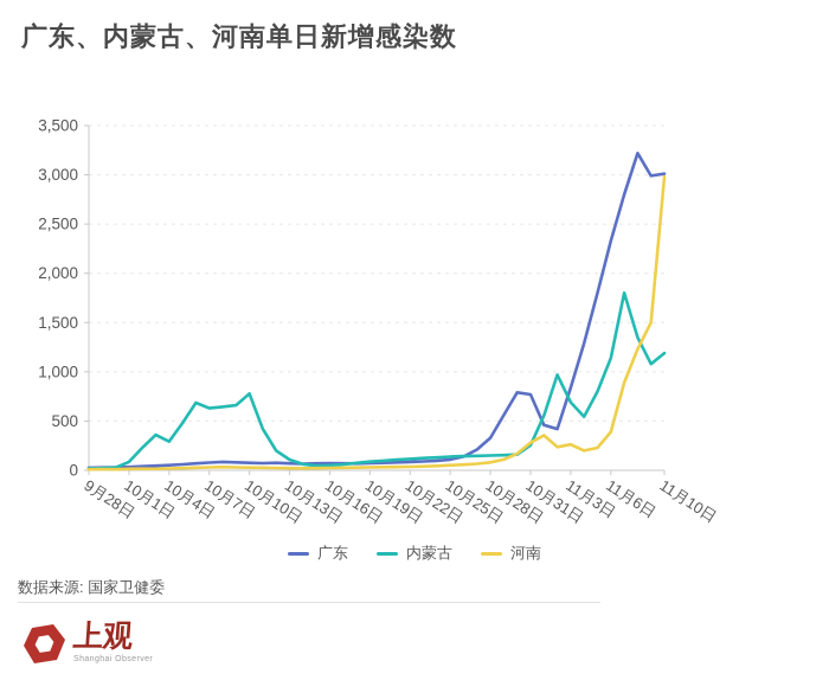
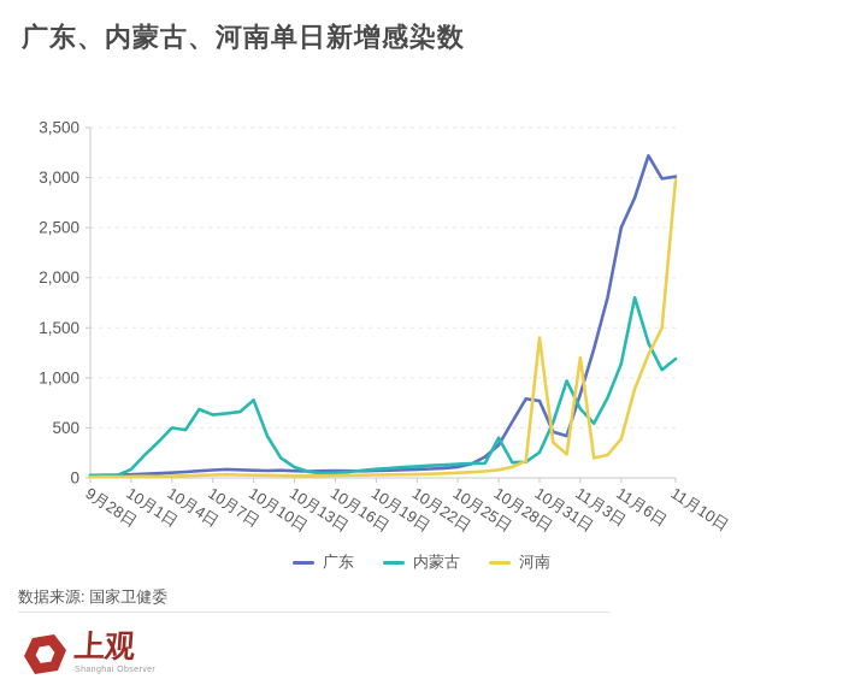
内蒙古/10月4日: 300 -> 500
内蒙古/10月28日: 200 -> 400
河南/10月31日: 300 -> 1400
河南/11月3日: 300 -> 1200
广东/11月6日: 2300 -> 2500
